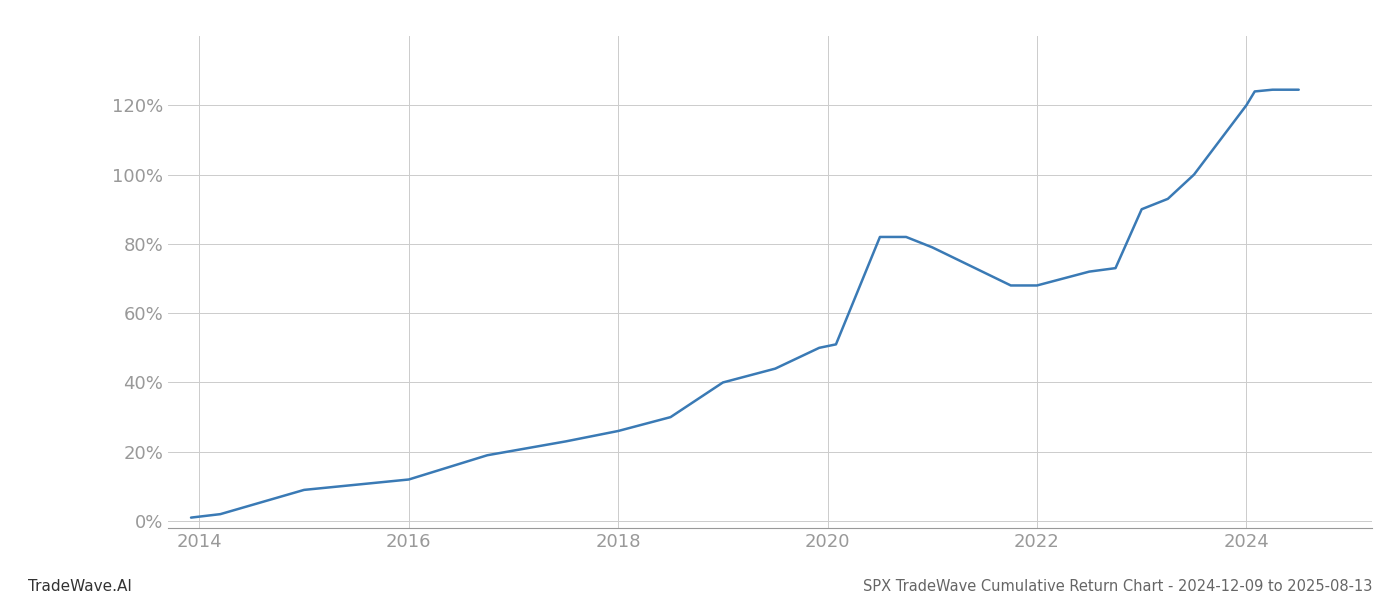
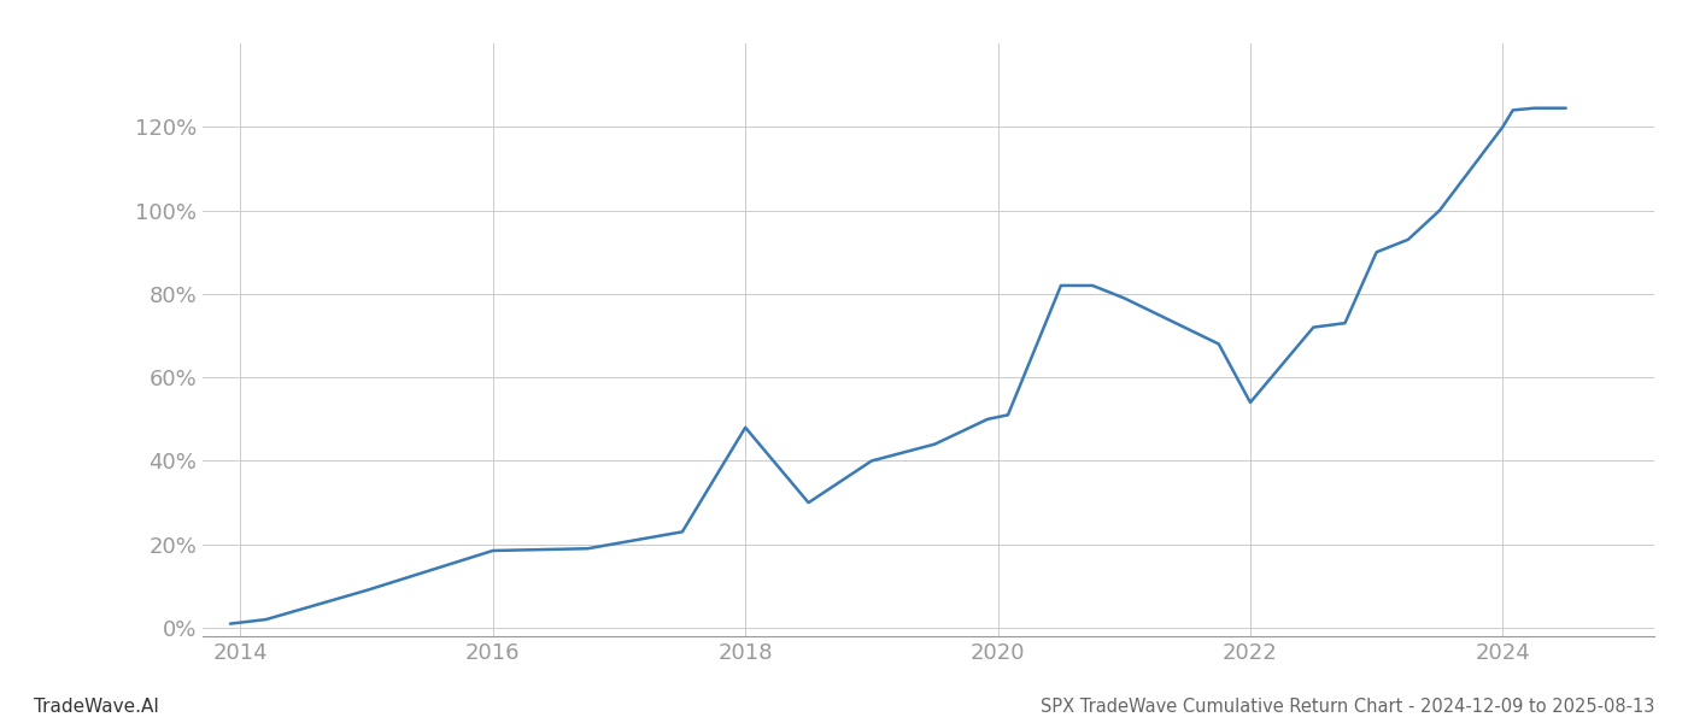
2016: 12.0% -> 18.5%
2018: 26.0% -> 48.0%
2022: 68.0% -> 54.0%
